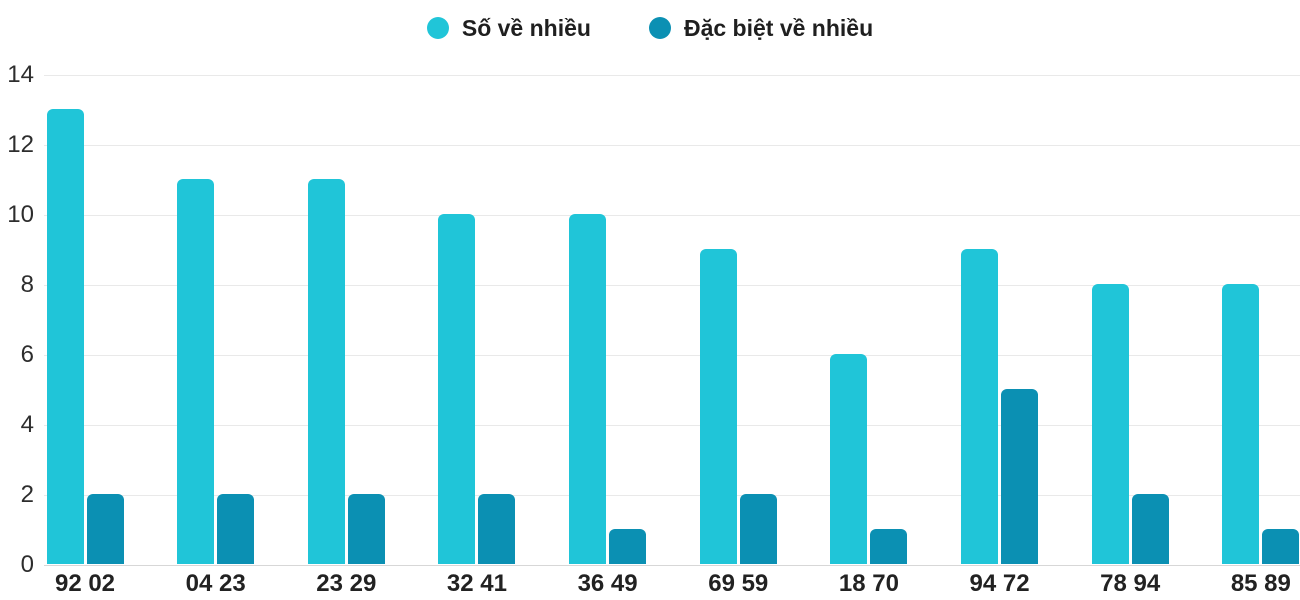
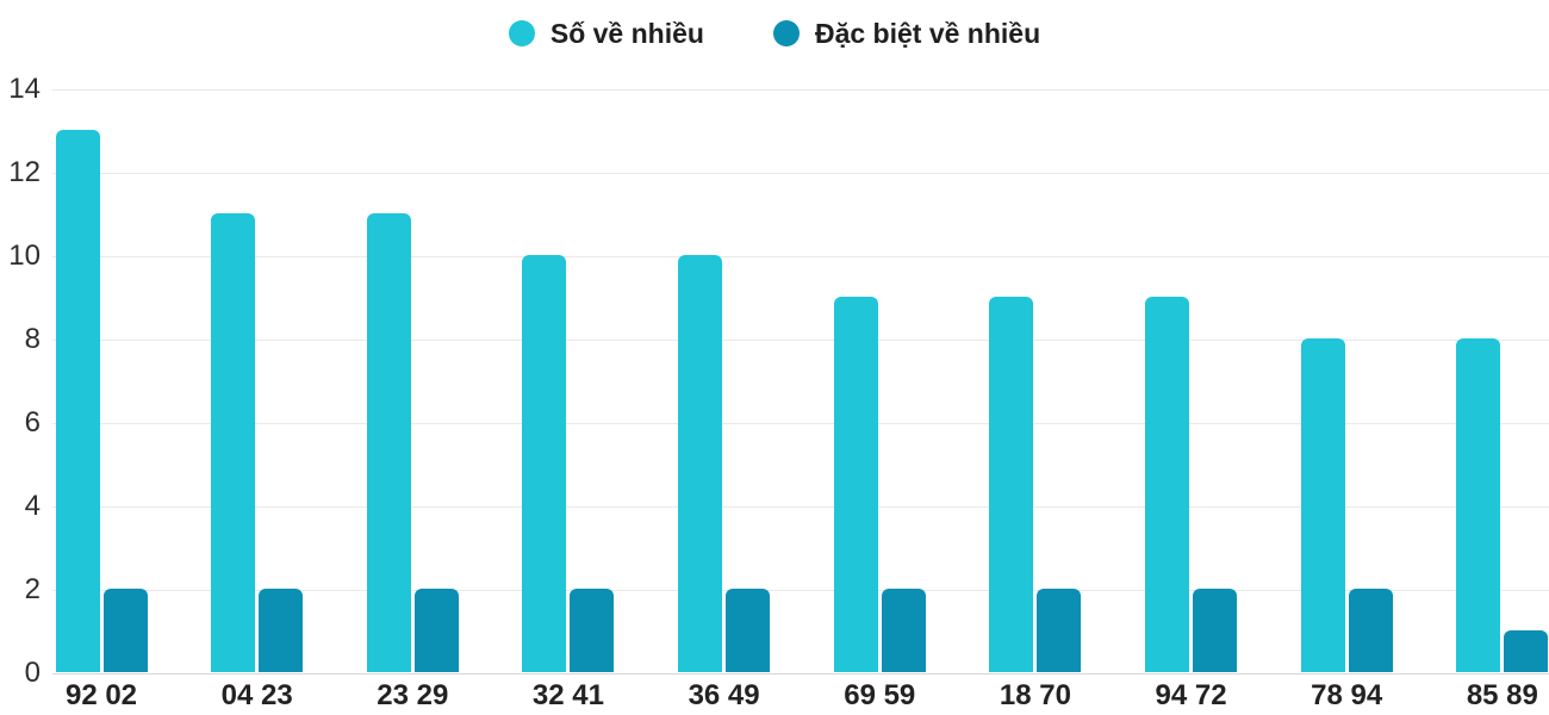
Đặc biệt về nhiều/36 49: 1 -> 2
Số về nhiều/18 70: 6 -> 9
Đặc biệt về nhiều/18 70: 1 -> 2
Đặc biệt về nhiều/94 72: 5 -> 2
